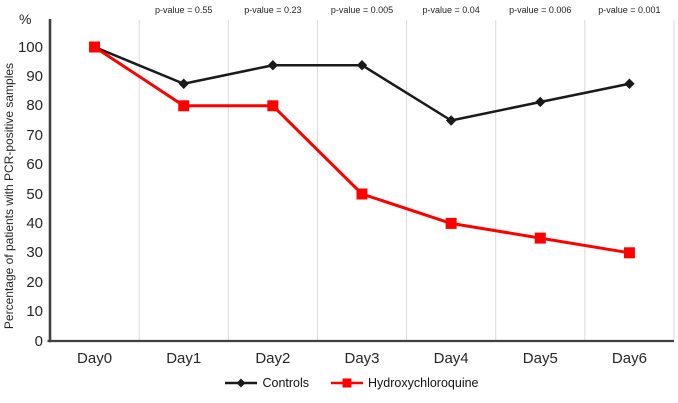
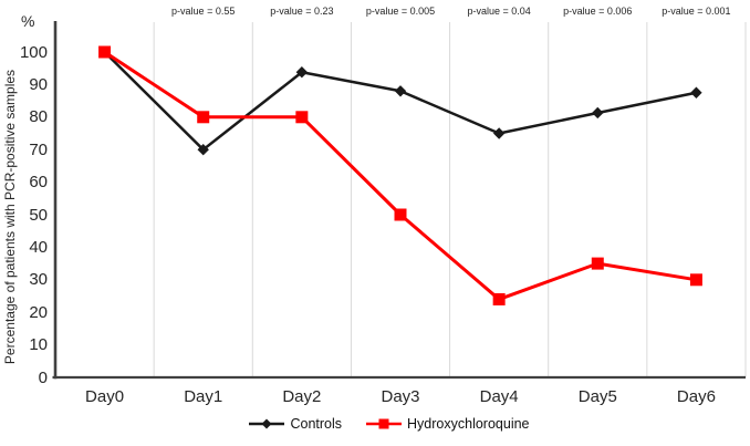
Controls/Day1: 88 -> 70
Controls/Day3: 94 -> 88
Hydroxychloroquine/Day4: 40 -> 24
